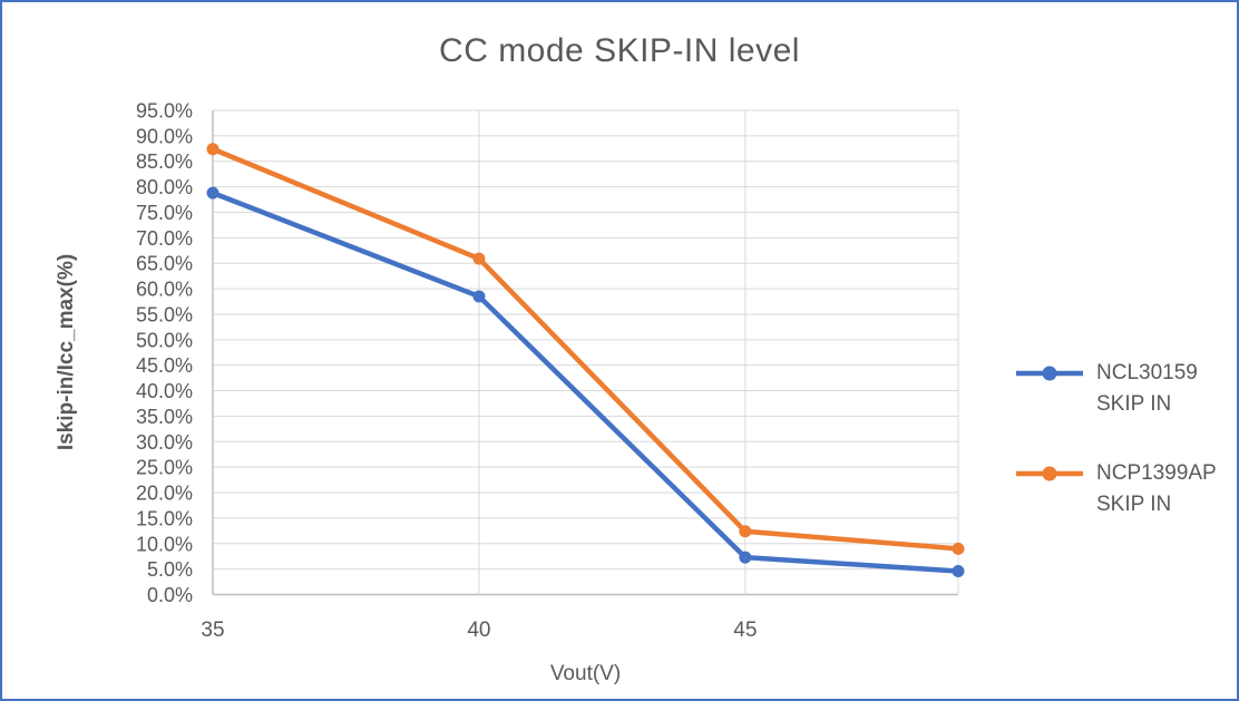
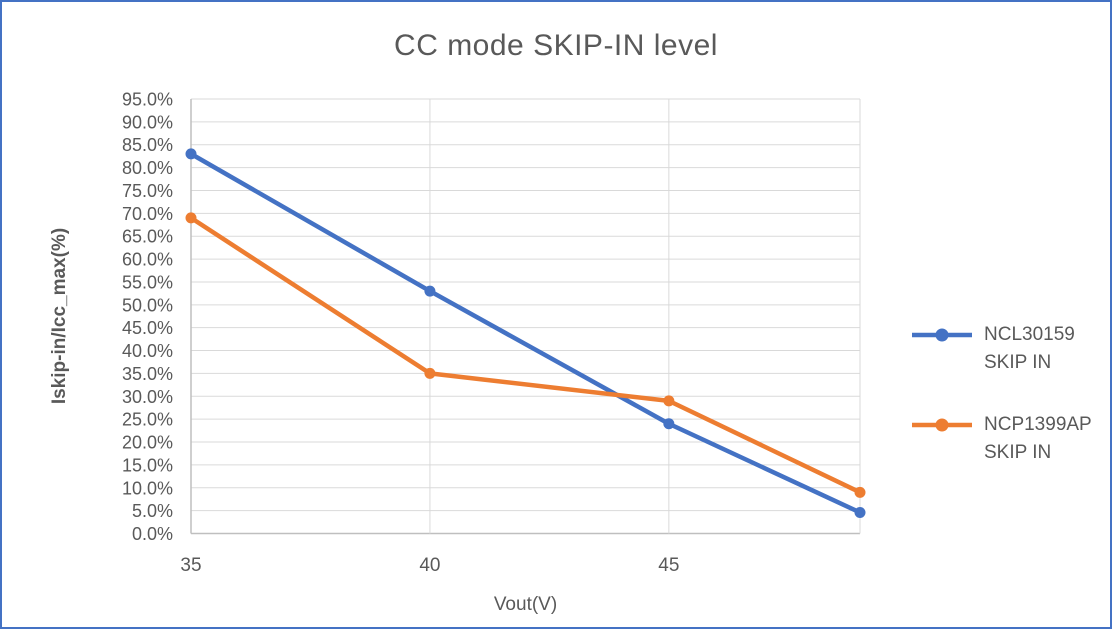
NCL30159 SKIP IN/35: 79% -> 83%
NCP1399AP SKIP IN/35: 87% -> 69%
NCL30159 SKIP IN/40: 58% -> 53%
NCP1399AP SKIP IN/40: 66% -> 35%
NCL30159 SKIP IN/45: 7% -> 24%
NCP1399AP SKIP IN/45: 12% -> 29%
